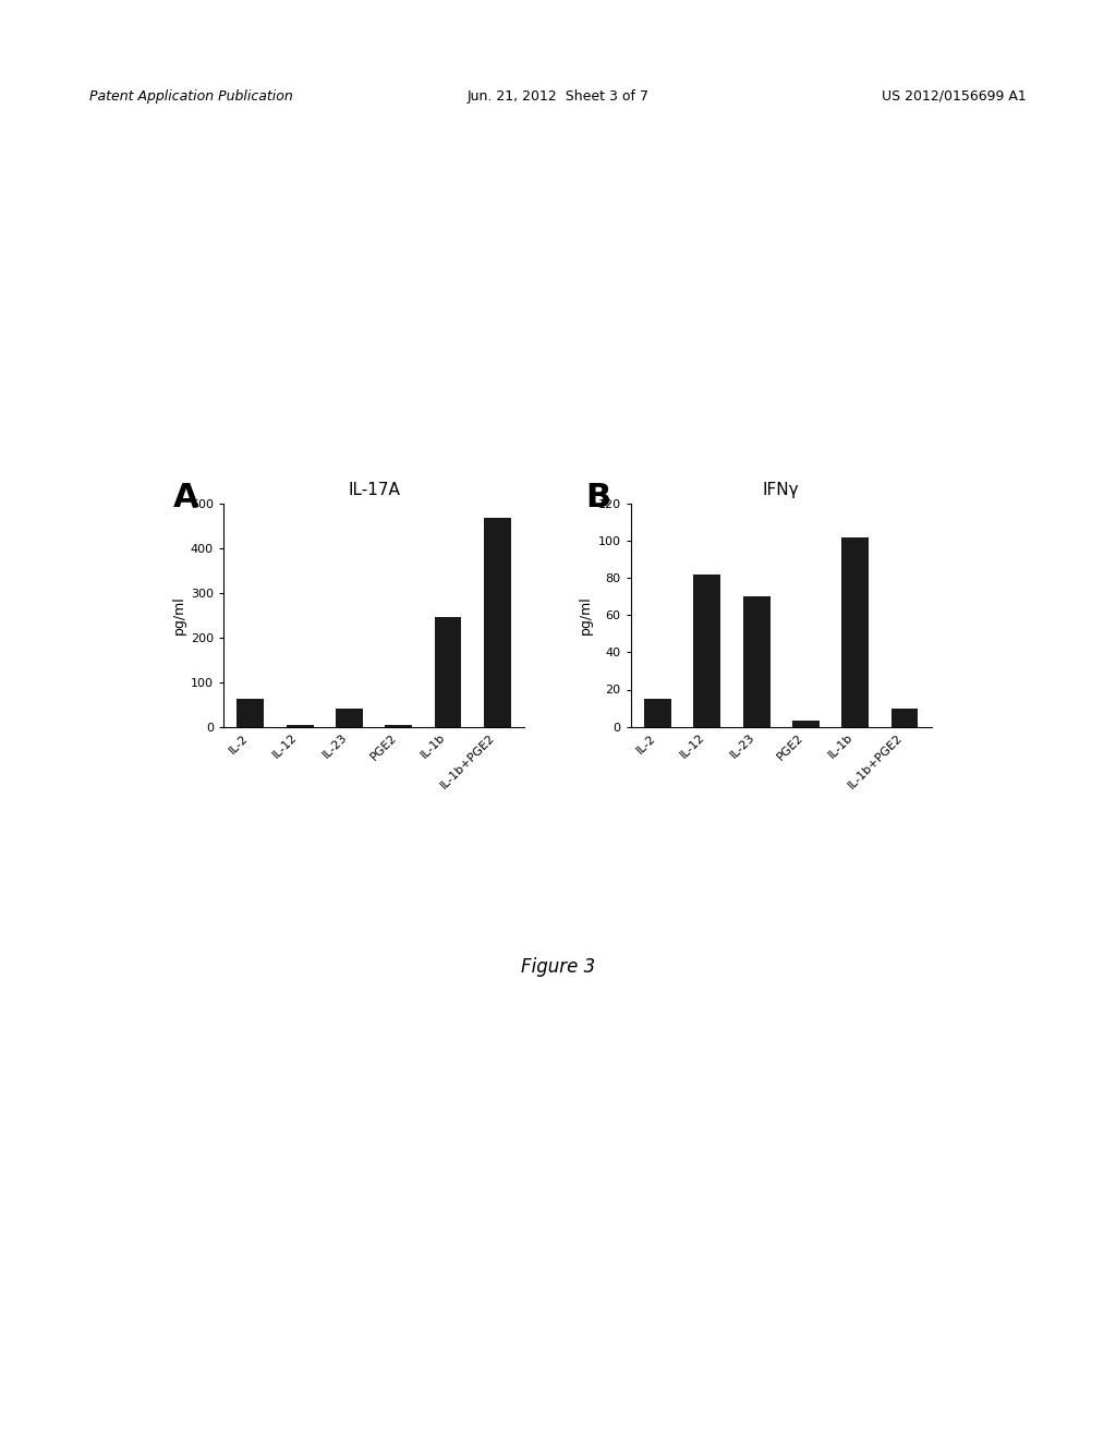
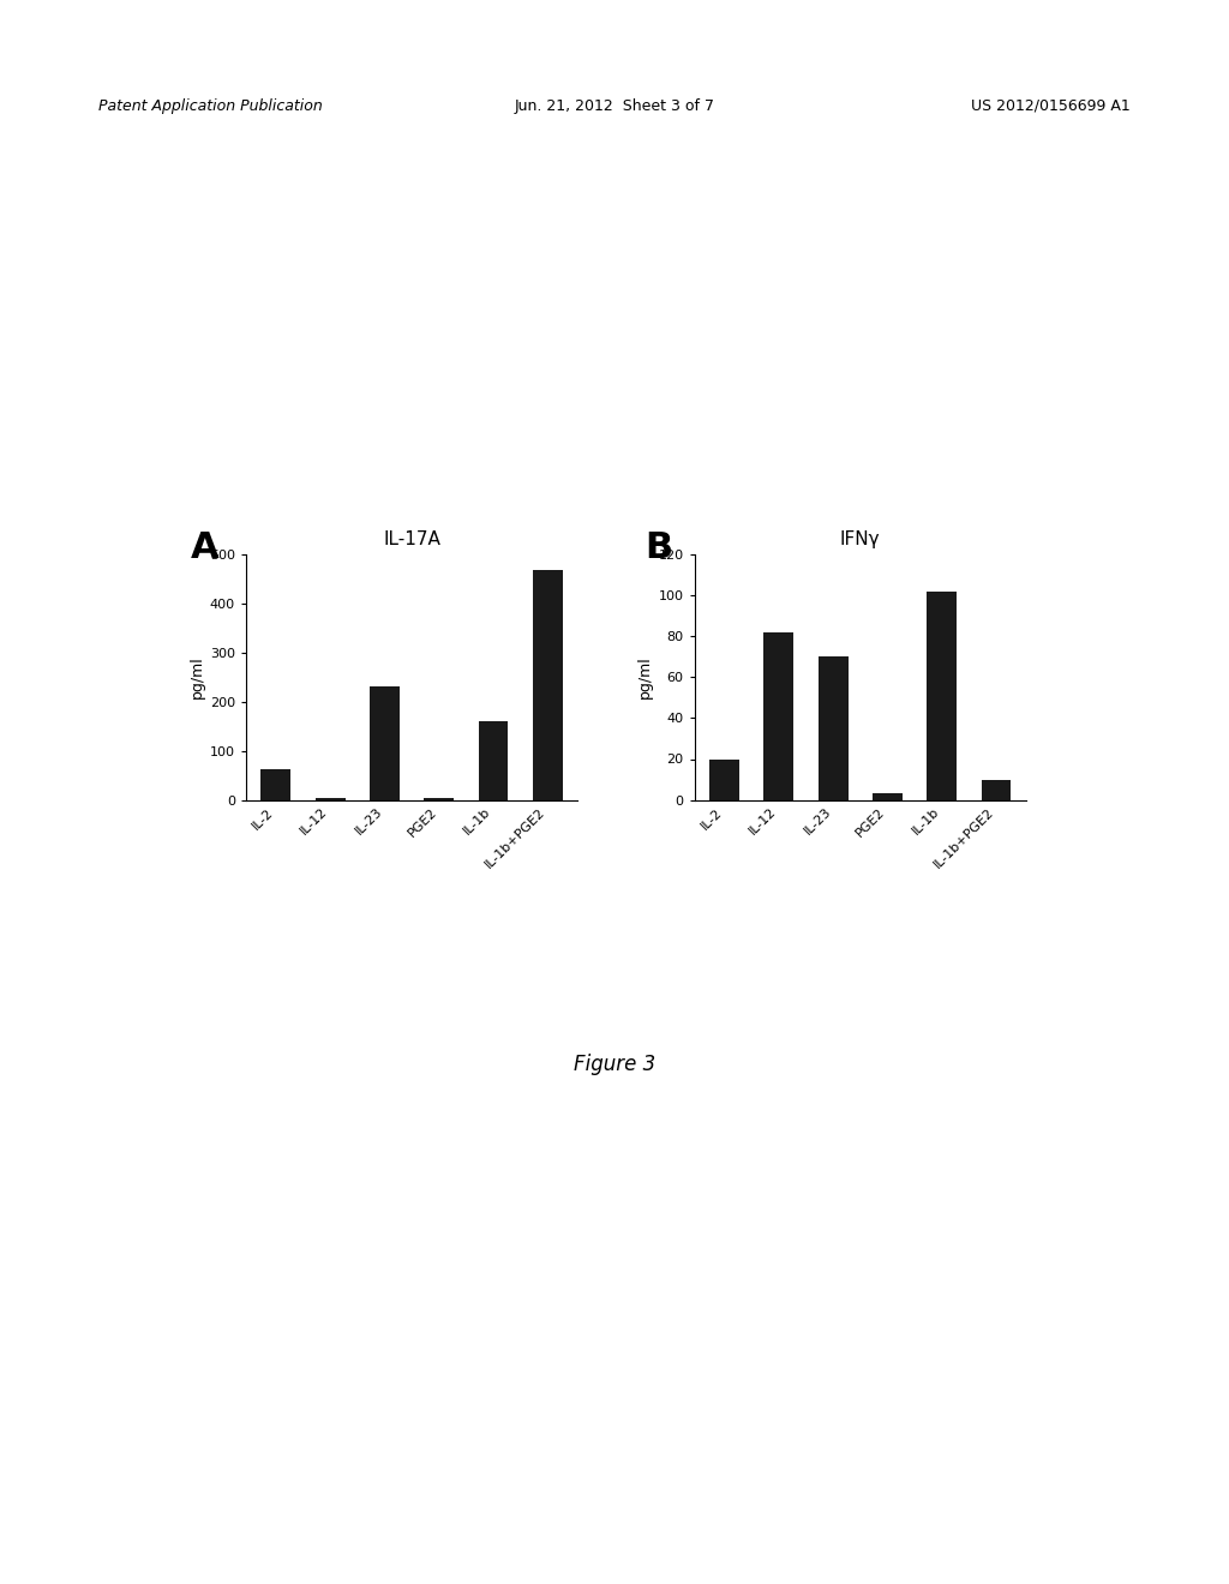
IL-17A/IL-23: 40 -> 232
IL-17A/IL-1b: 245 -> 160
IFNγ/IL-2: 15 -> 20
